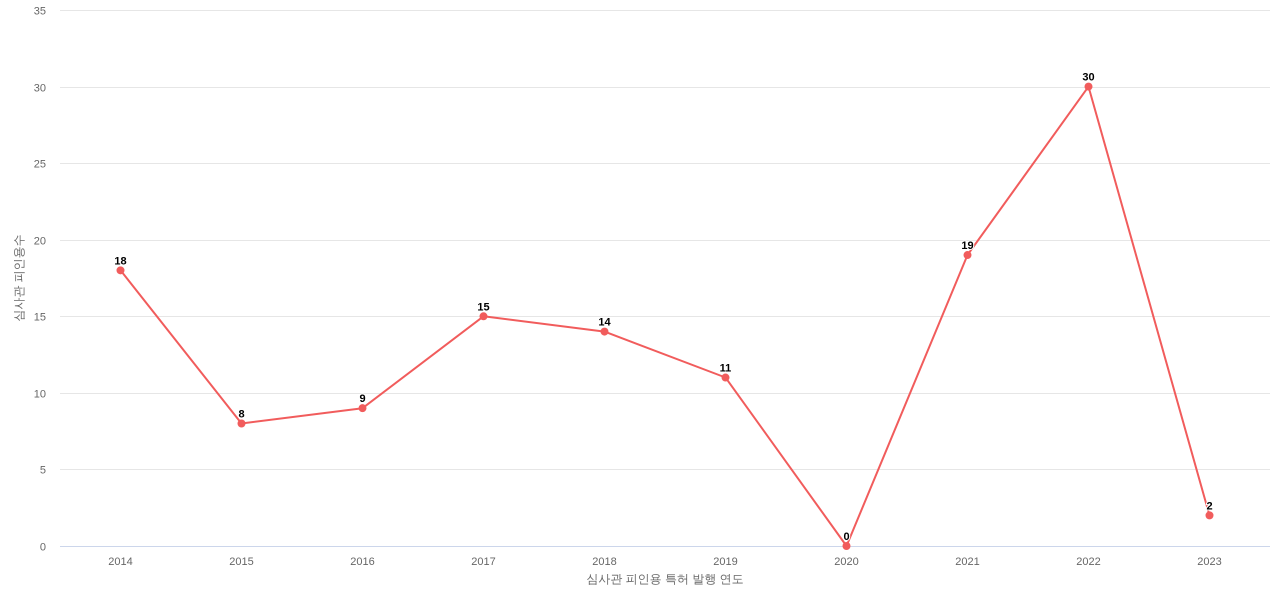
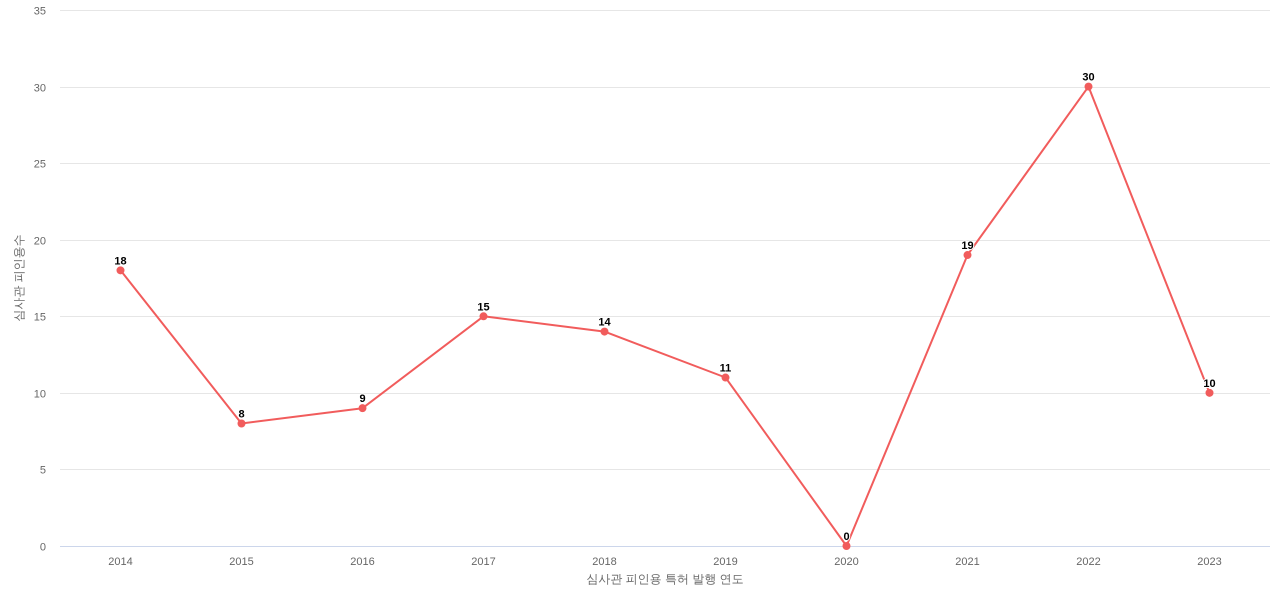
2023: 2 -> 10
